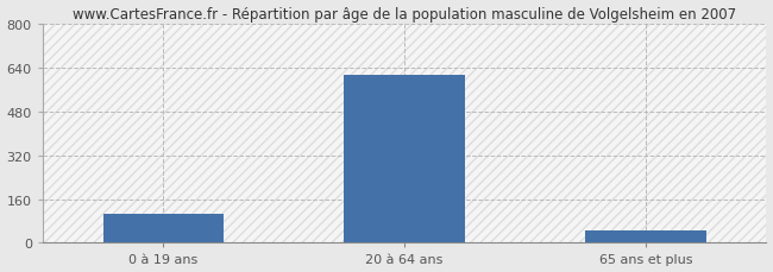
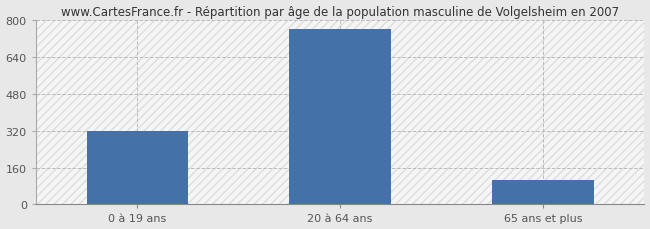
0 à 19 ans: 105 -> 320
20 à 64 ans: 615 -> 760
65 ans et plus: 45 -> 105
